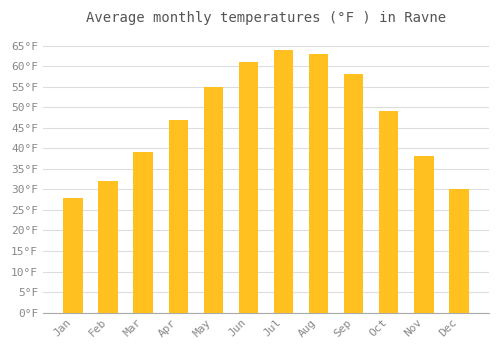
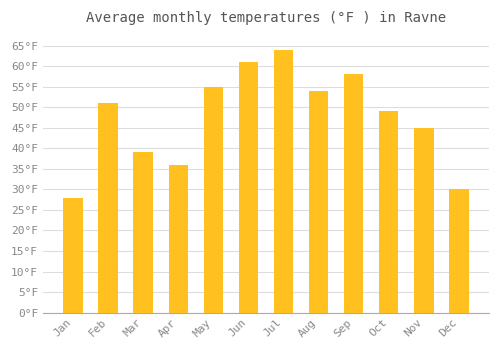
Feb: 32°F -> 51°F
Apr: 47°F -> 36°F
Aug: 63°F -> 54°F
Nov: 38°F -> 45°F
